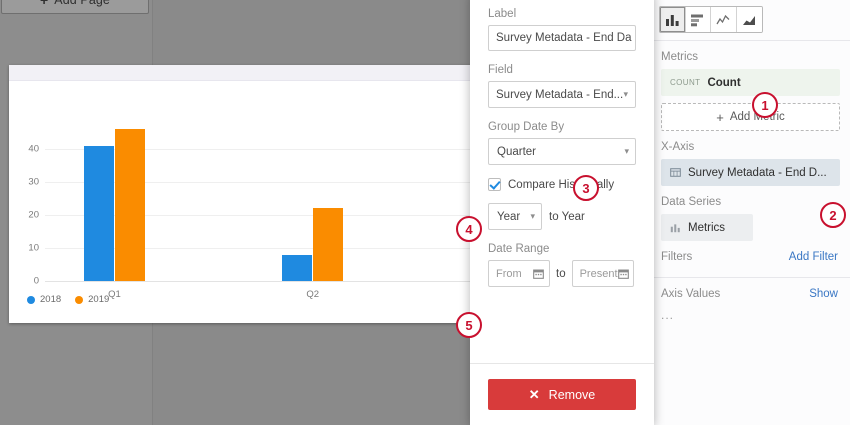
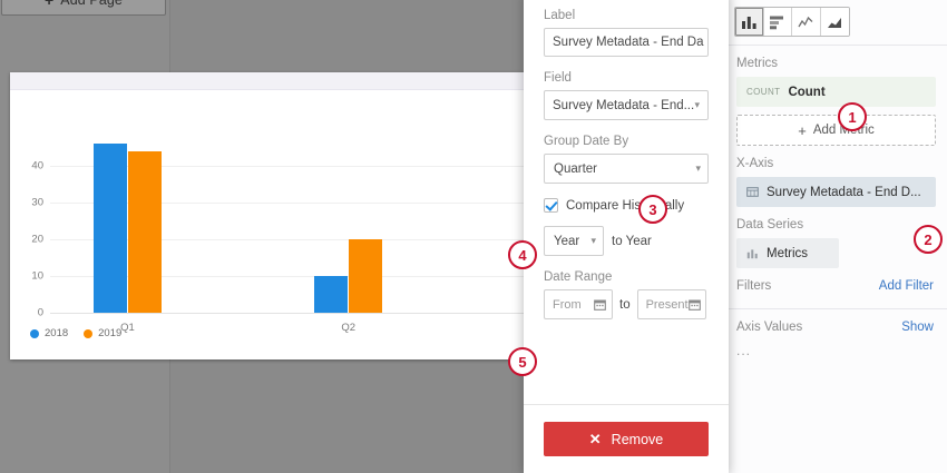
2018/Q1: 41 -> 46
2019/Q1: 46 -> 44
2018/Q2: 8 -> 10
2019/Q2: 22 -> 20
